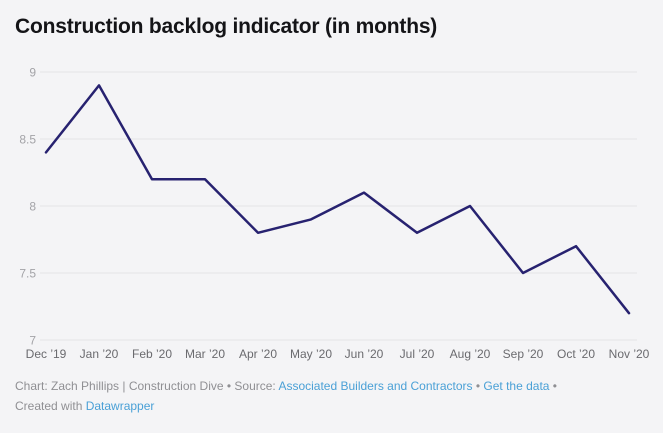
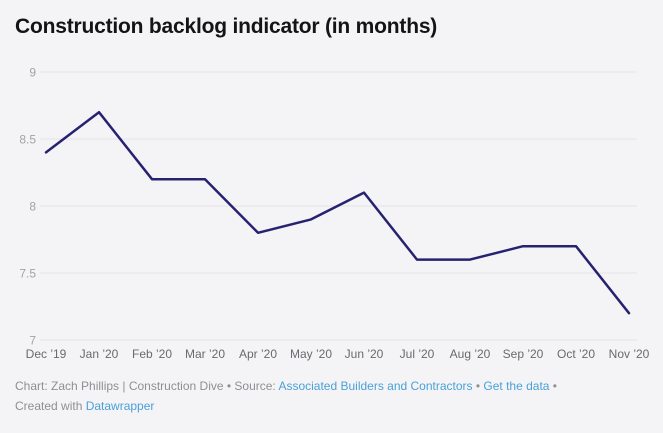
Jan ’20: 8.9 -> 8.7
Jul ’20: 7.8 -> 7.6
Aug ’20: 8.0 -> 7.6
Sep ’20: 7.5 -> 7.7
